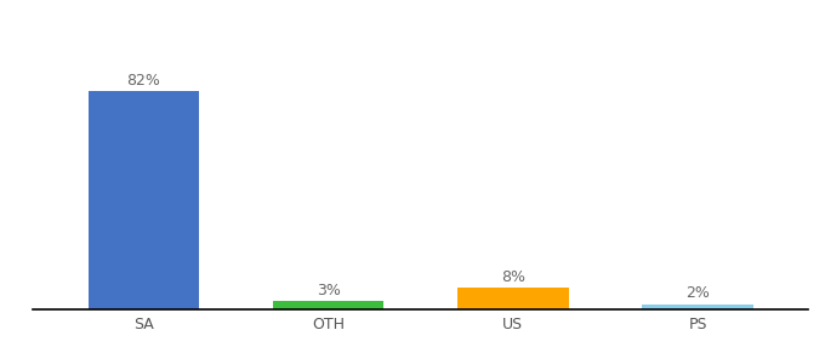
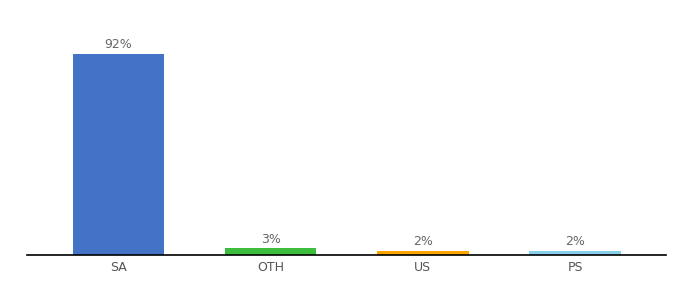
SA: 82% -> 92%
US: 8% -> 2%
